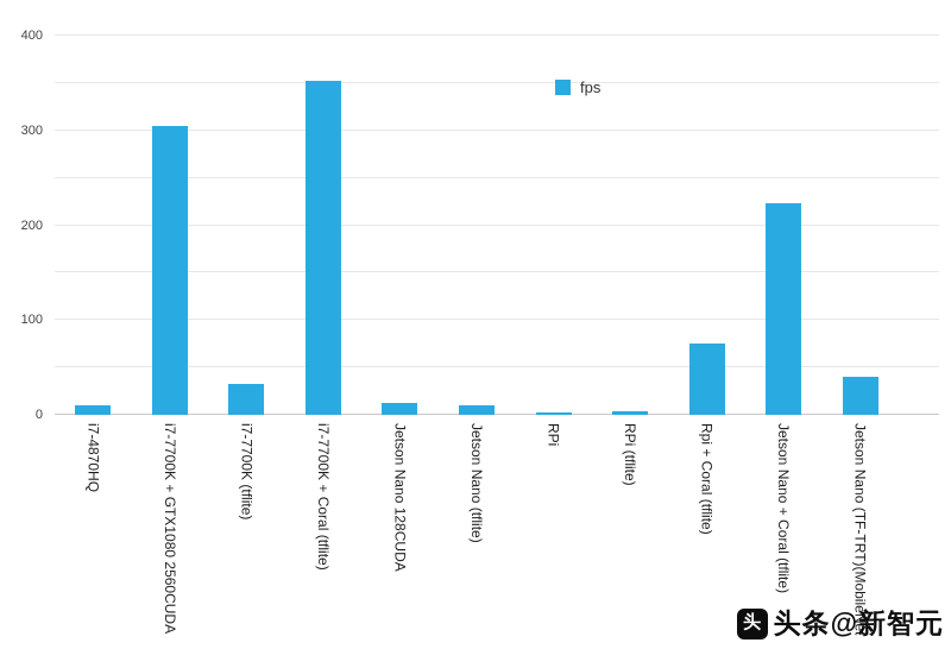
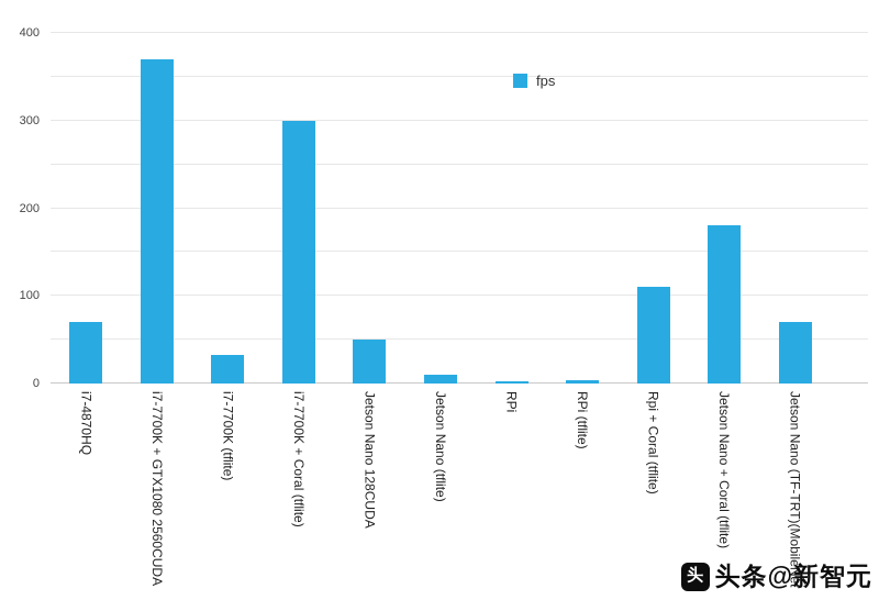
i7-4870HQ: 10 -> 70
i7-7700K + GTX1080 2560CUDA: 300 -> 370
i7-7700K + Coral (tflite): 350 -> 300
Jetson Nano 128CUDA: 10 -> 50
Rpi + Coral (tflite): 80 -> 110
Jetson Nano + Coral (tflite): 220 -> 180
Jetson Nano (TF-TRT)(MobileNet: 40 -> 70
